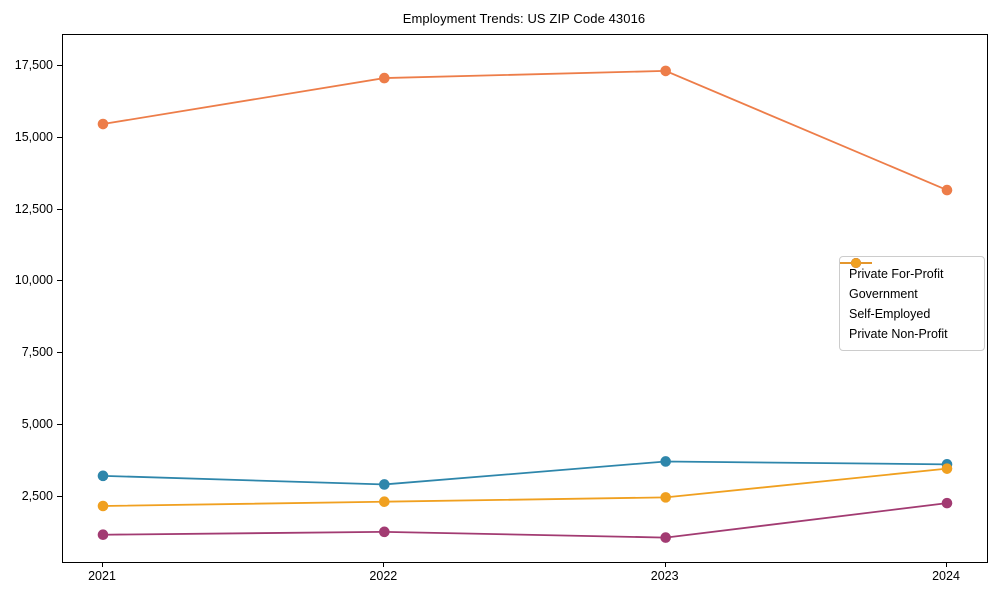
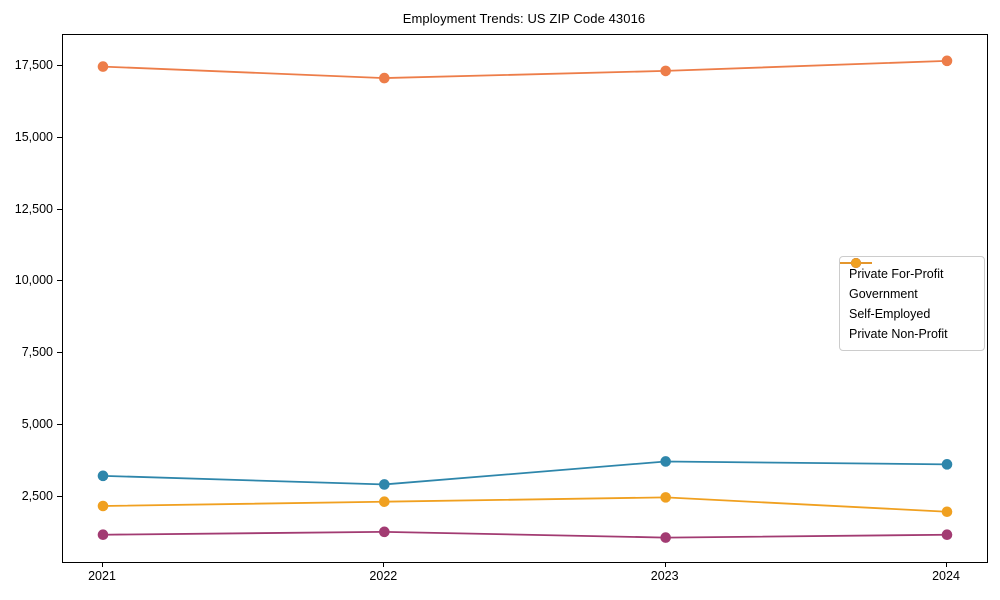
Private For-Profit/2021: 15500 -> 17500
Private For-Profit/2024: 13200 -> 17700
Self-Employed/2024: 2300 -> 1200
Private Non-Profit/2024: 3500 -> 2000
